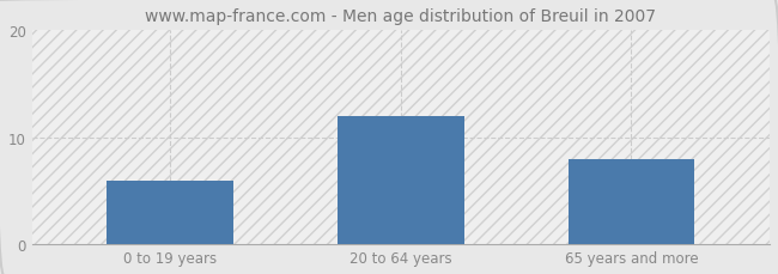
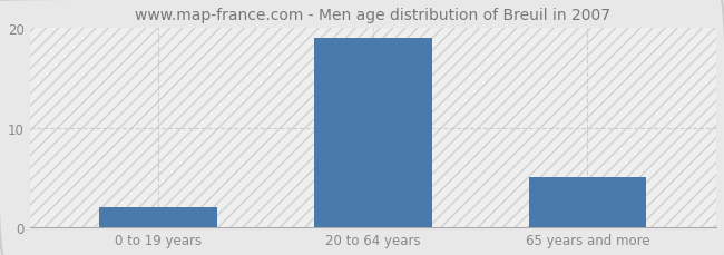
0 to 19 years: 6 -> 2
20 to 64 years: 12 -> 19
65 years and more: 8 -> 5
